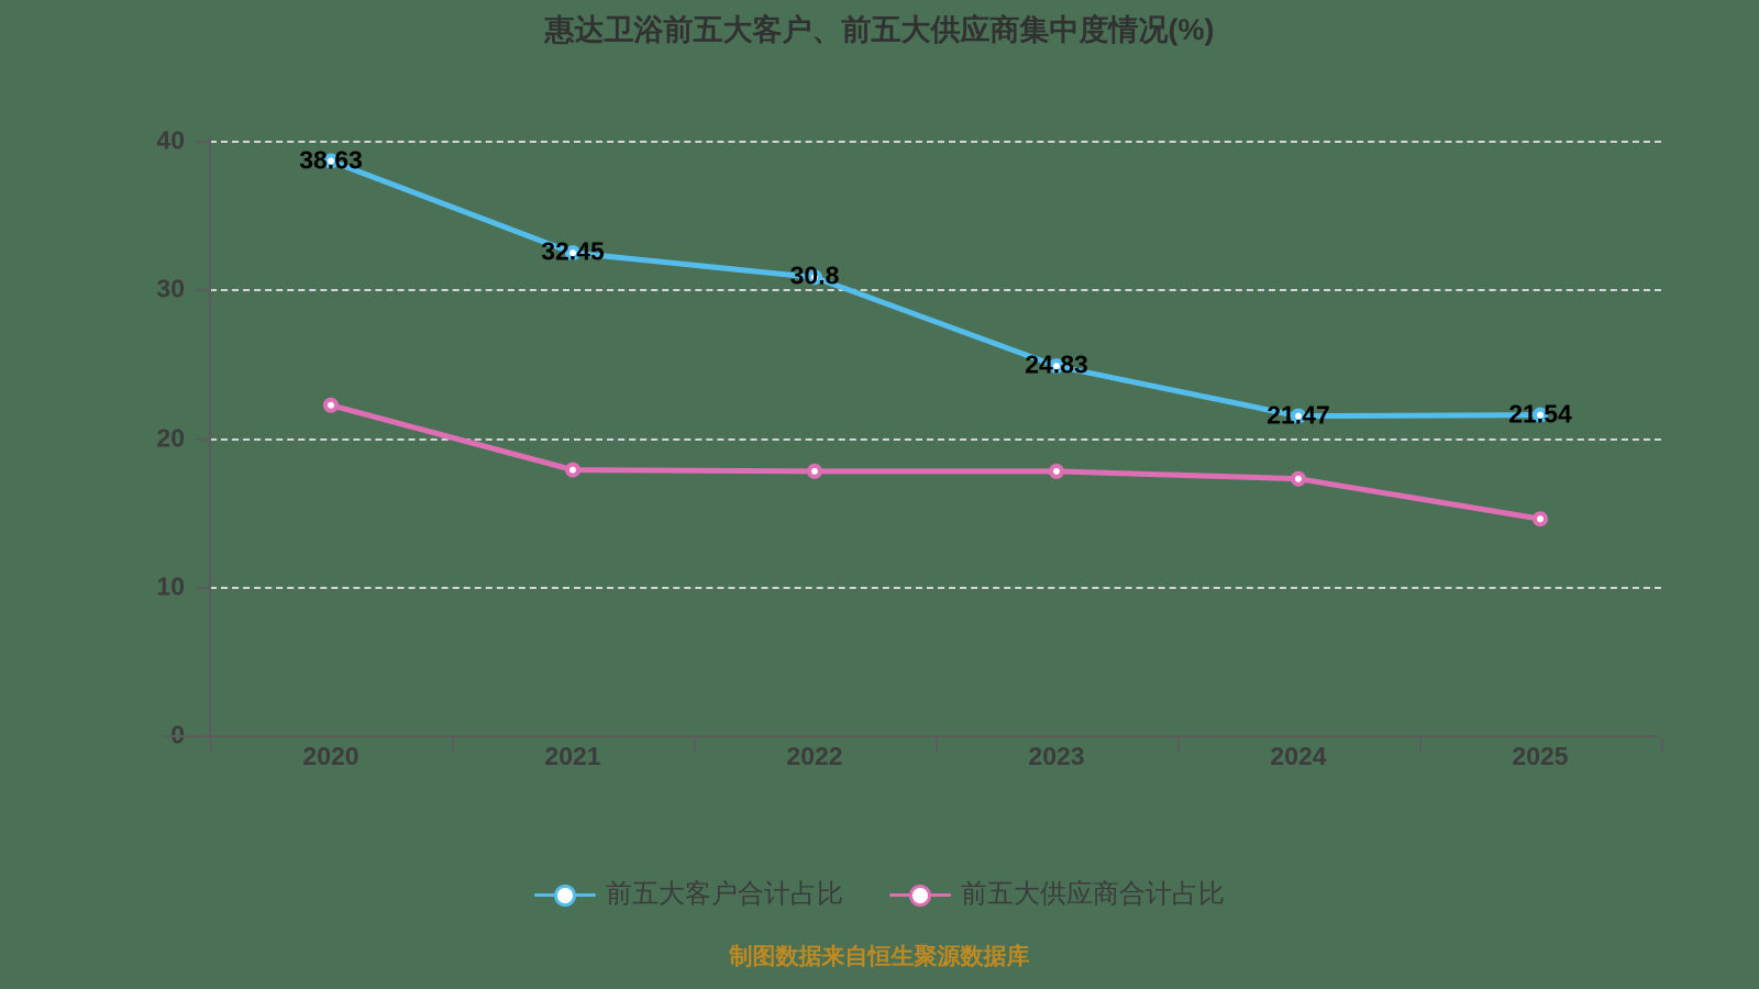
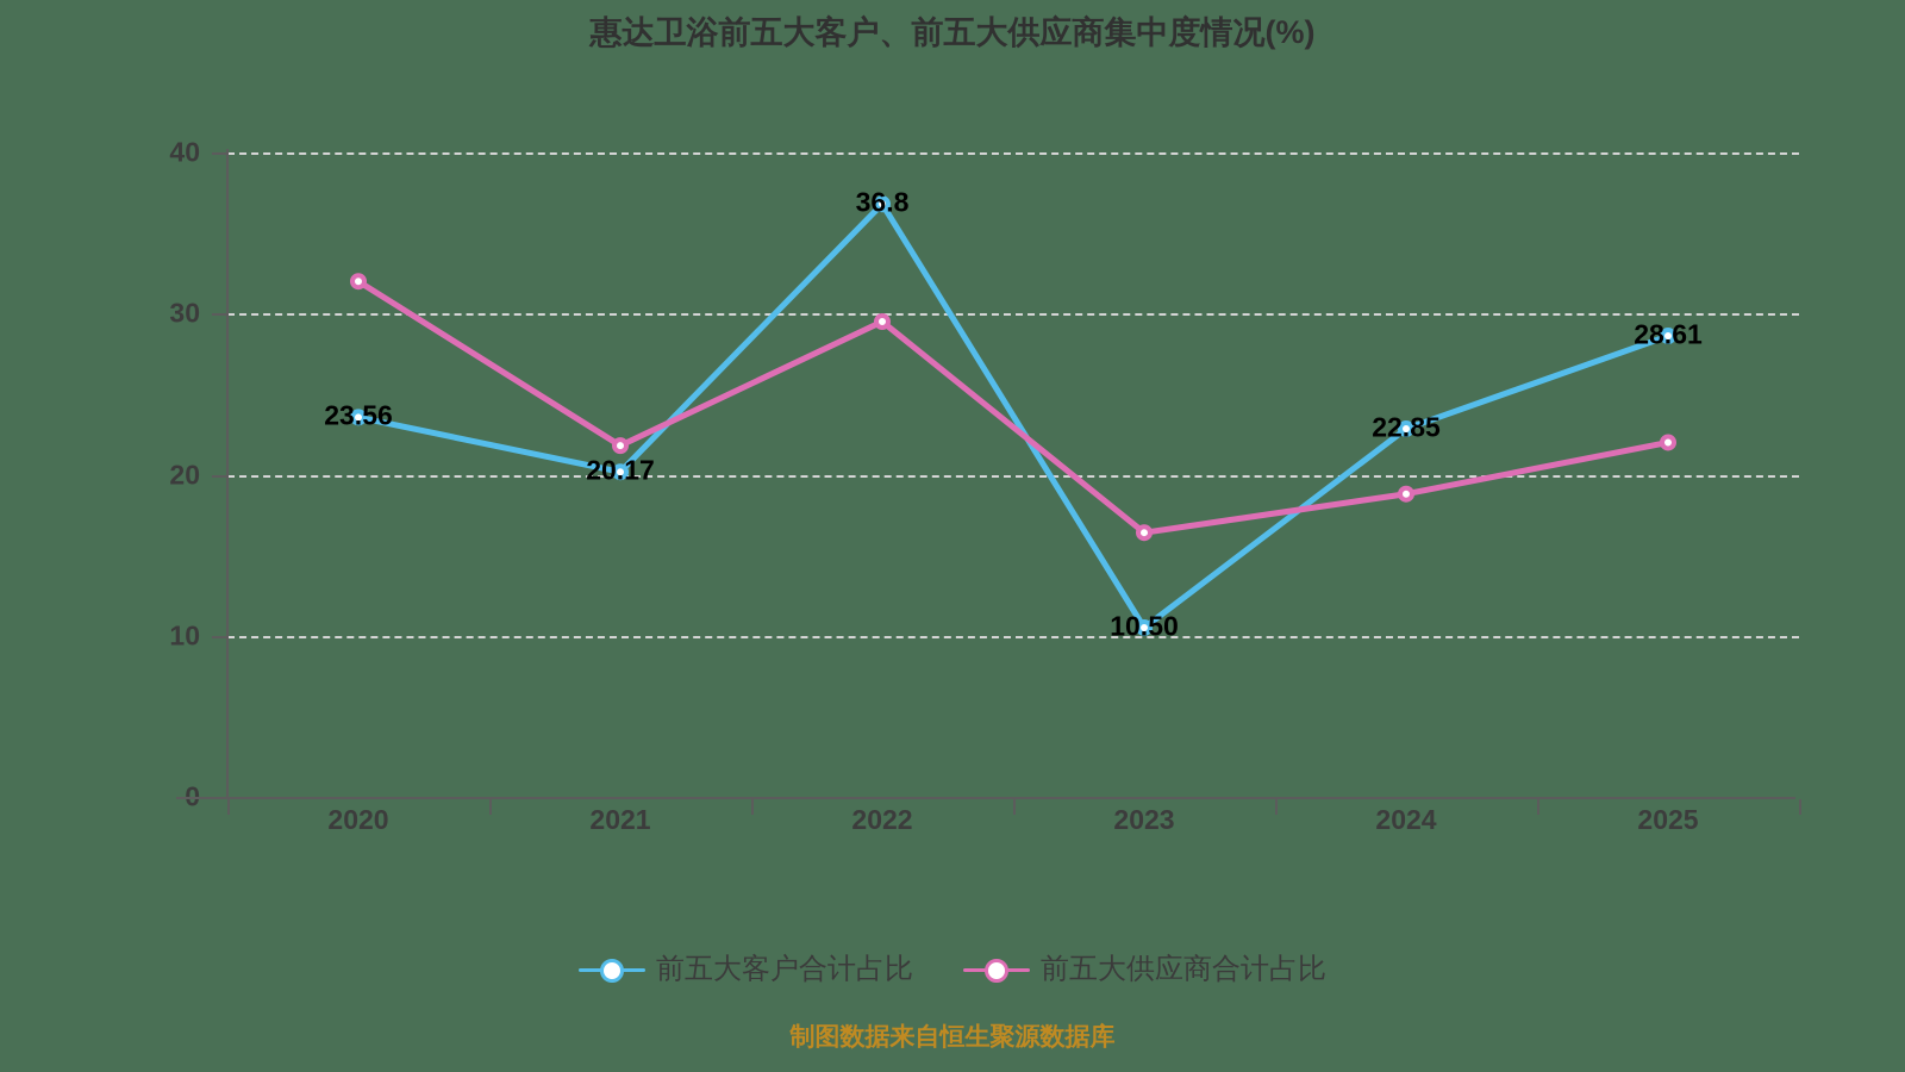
前五大客户合计占比/2020: 38.63 -> 23.56
前五大供应商合计占比/2020: 22.2 -> 32.0
前五大客户合计占比/2021: 32.45 -> 20.17
前五大供应商合计占比/2021: 17.9 -> 21.8
前五大客户合计占比/2022: 30.8 -> 36.8
前五大供应商合计占比/2022: 17.8 -> 29.5
前五大客户合计占比/2023: 24.83 -> 10.50
前五大供应商合计占比/2023: 17.8 -> 16.4
前五大客户合计占比/2024: 21.47 -> 22.85
前五大供应商合计占比/2024: 17.2 -> 18.8
前五大客户合计占比/2025: 21.54 -> 28.61
前五大供应商合计占比/2025: 14.6 -> 22.0
